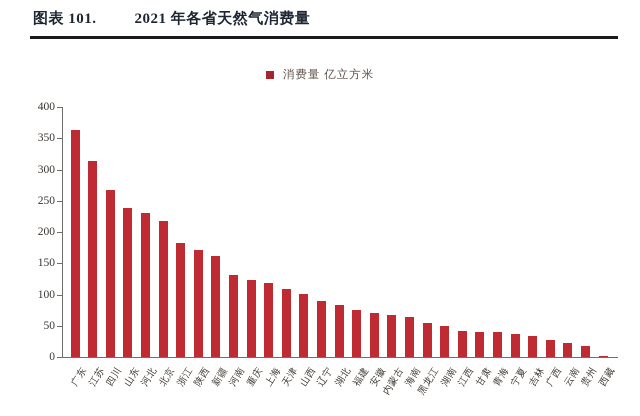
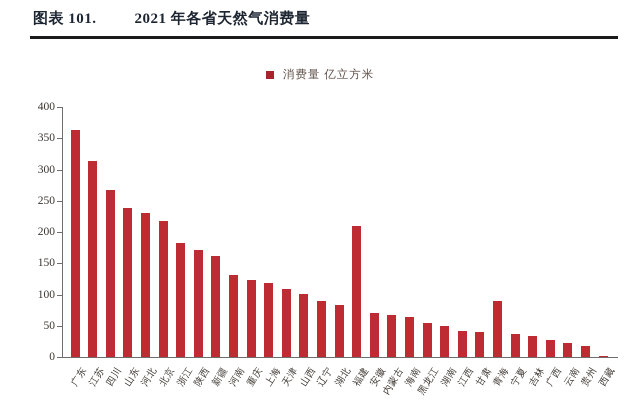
福建: 80 -> 210
青海: 40 -> 90
